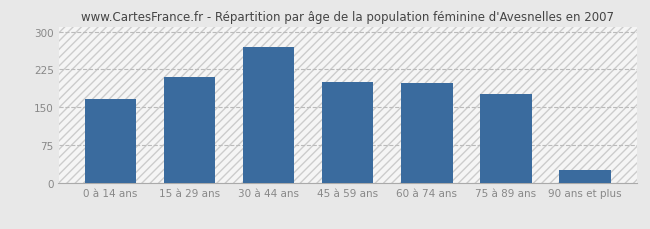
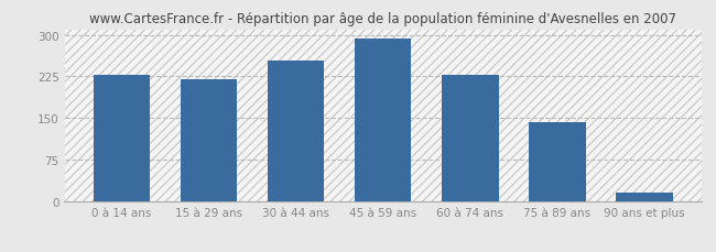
0 à 14 ans: 166 -> 228
15 à 29 ans: 210 -> 220
30 à 44 ans: 270 -> 253
45 à 59 ans: 200 -> 293
60 à 74 ans: 198 -> 228
75 à 89 ans: 176 -> 143
90 ans et plus: 26 -> 15
